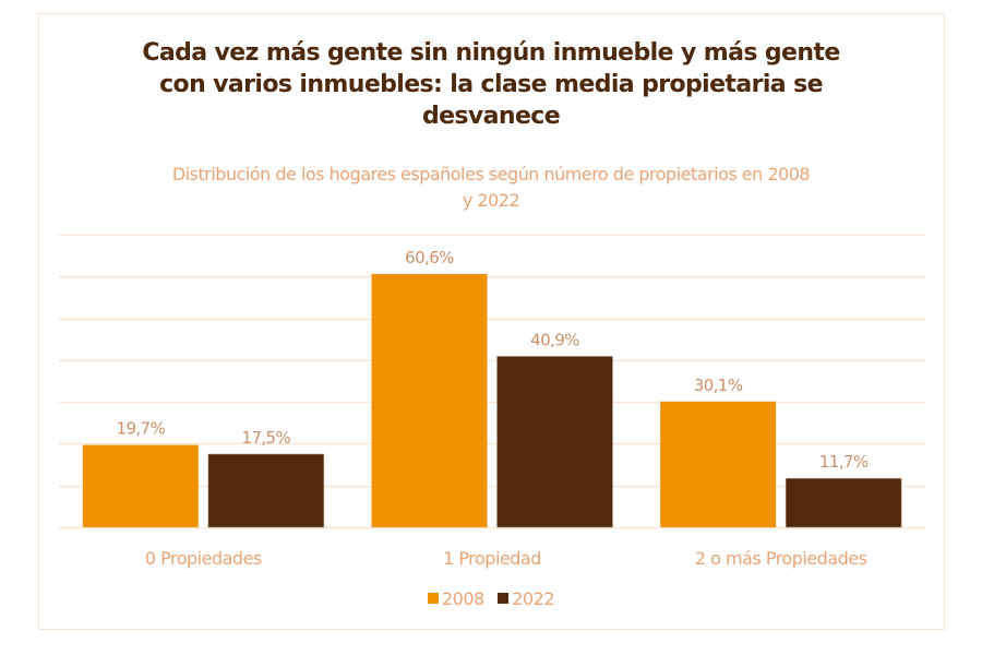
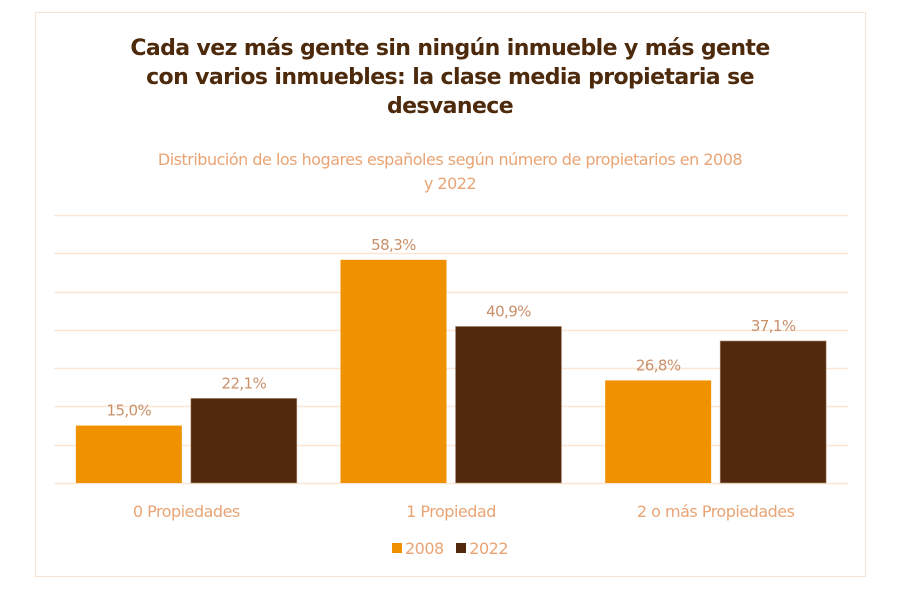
2008/0 Propiedades: 19,7% -> 15,0%
2022/0 Propiedades: 17,5% -> 22,1%
2008/1 Propiedad: 60,6% -> 58,3%
2008/2 o más Propiedades: 30,1% -> 26,8%
2022/2 o más Propiedades: 11,7% -> 37,1%
